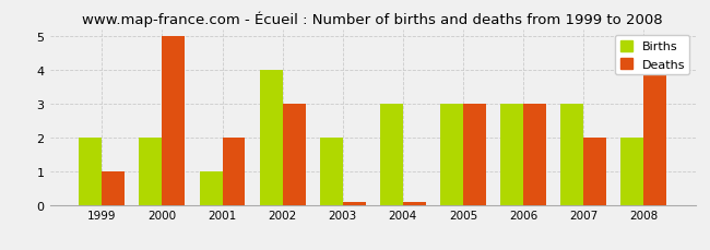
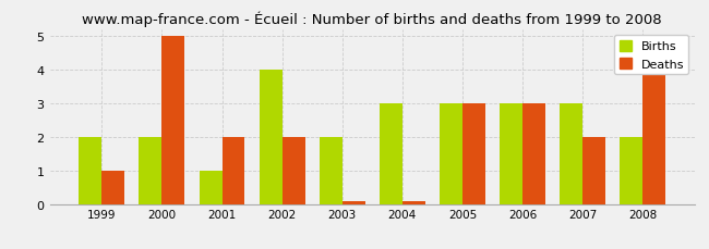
Deaths/2002: 3.0 -> 2.0
